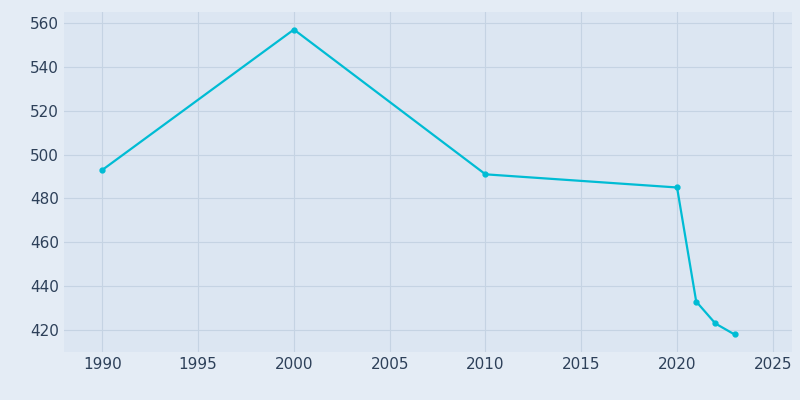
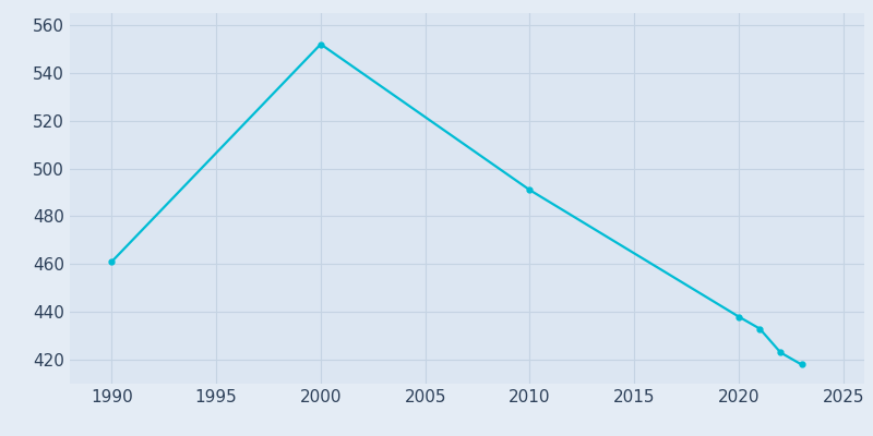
1990: 493 -> 461
2000: 557 -> 552
2020: 485 -> 438
